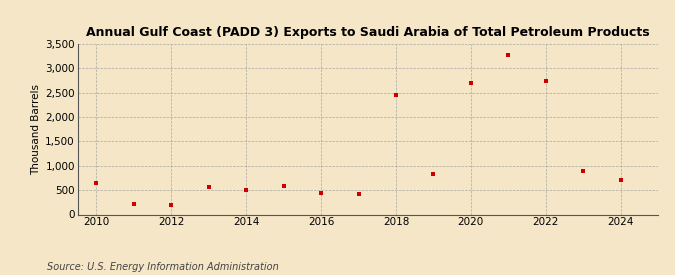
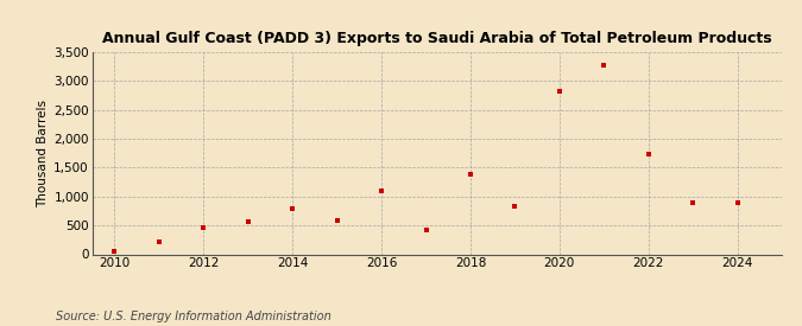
2010: 650 -> 50
2012: 200 -> 460
2014: 500 -> 800
2016: 450 -> 1,100
2018: 2,450 -> 1,380
2020: 2,700 -> 2,820
2022: 2,750 -> 1,740
2024: 700 -> 900
